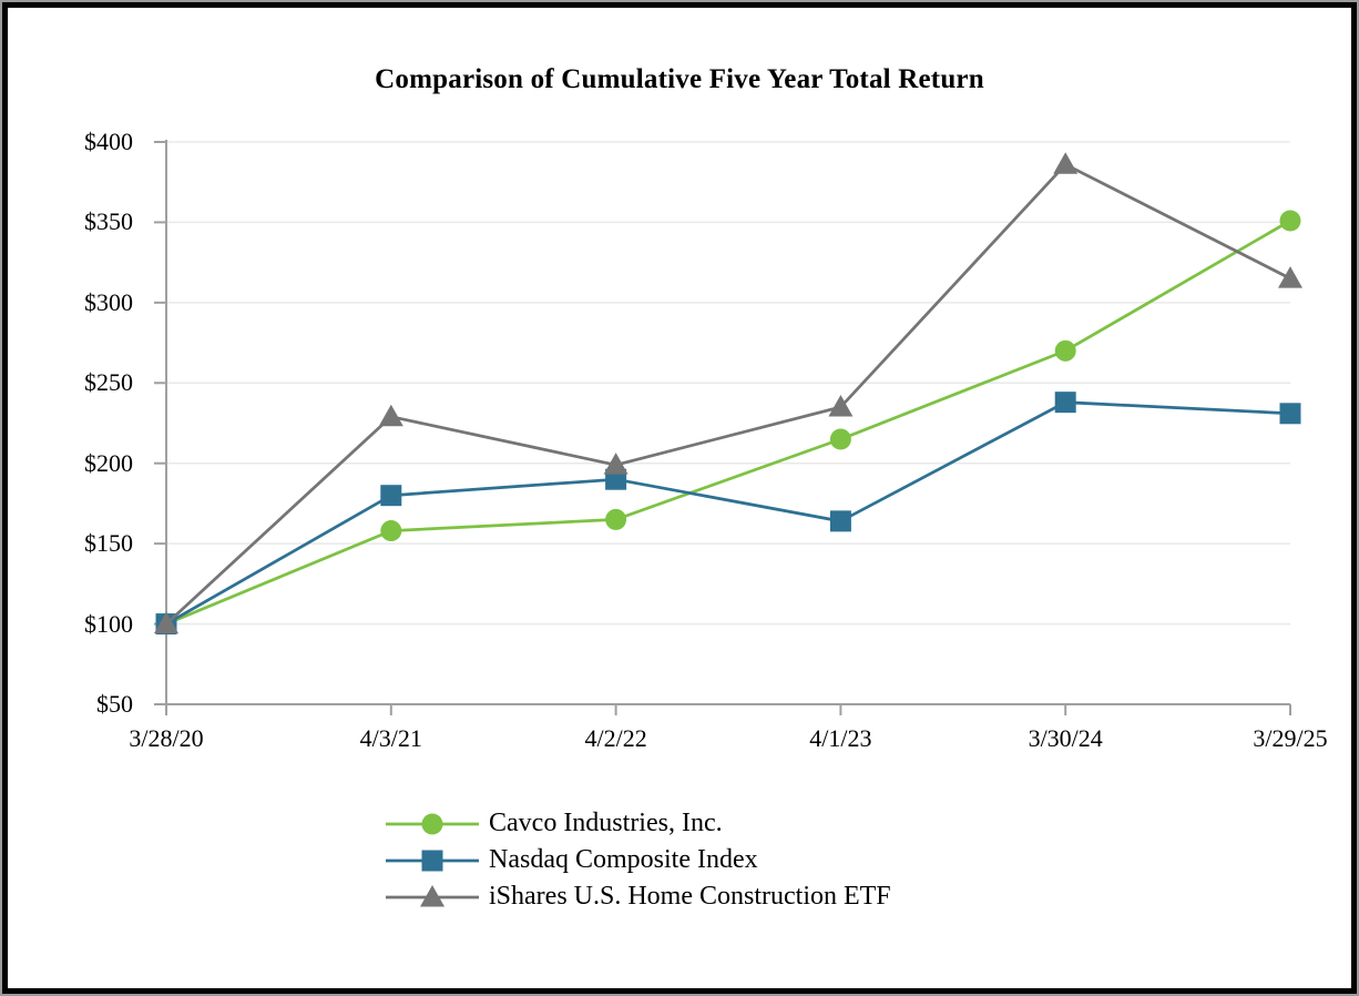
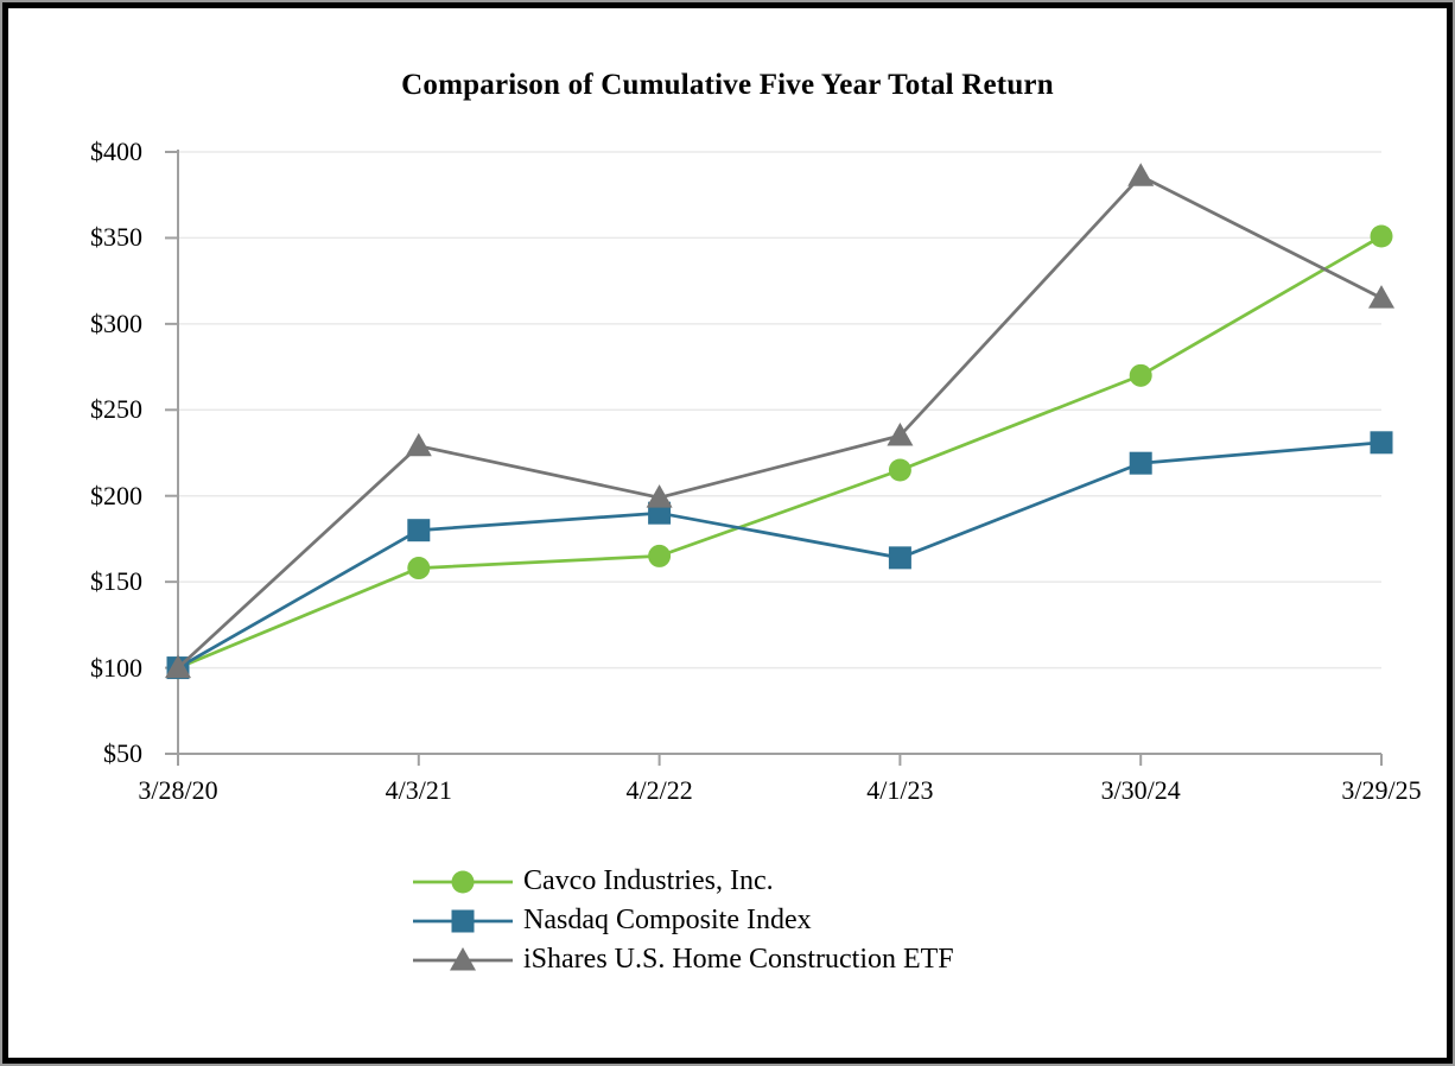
Nasdaq Composite Index/3/30/24: $238 -> $219
